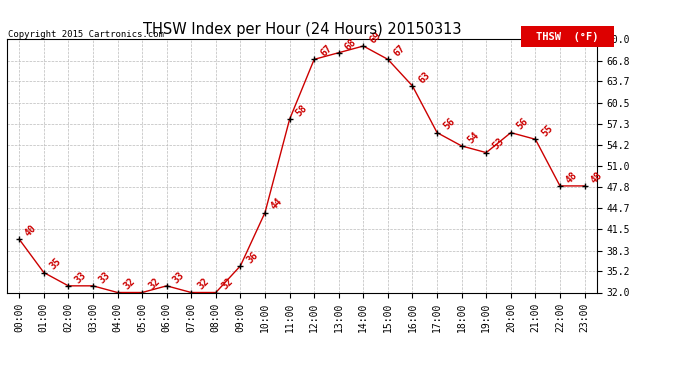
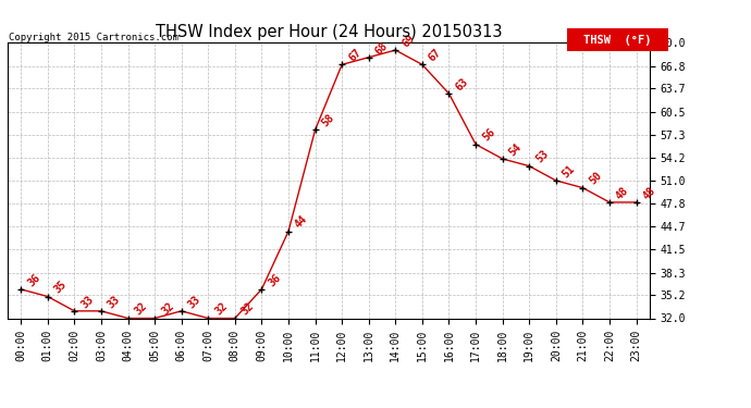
00:00: 40 -> 36
20:00: 56 -> 51
21:00: 55 -> 50
